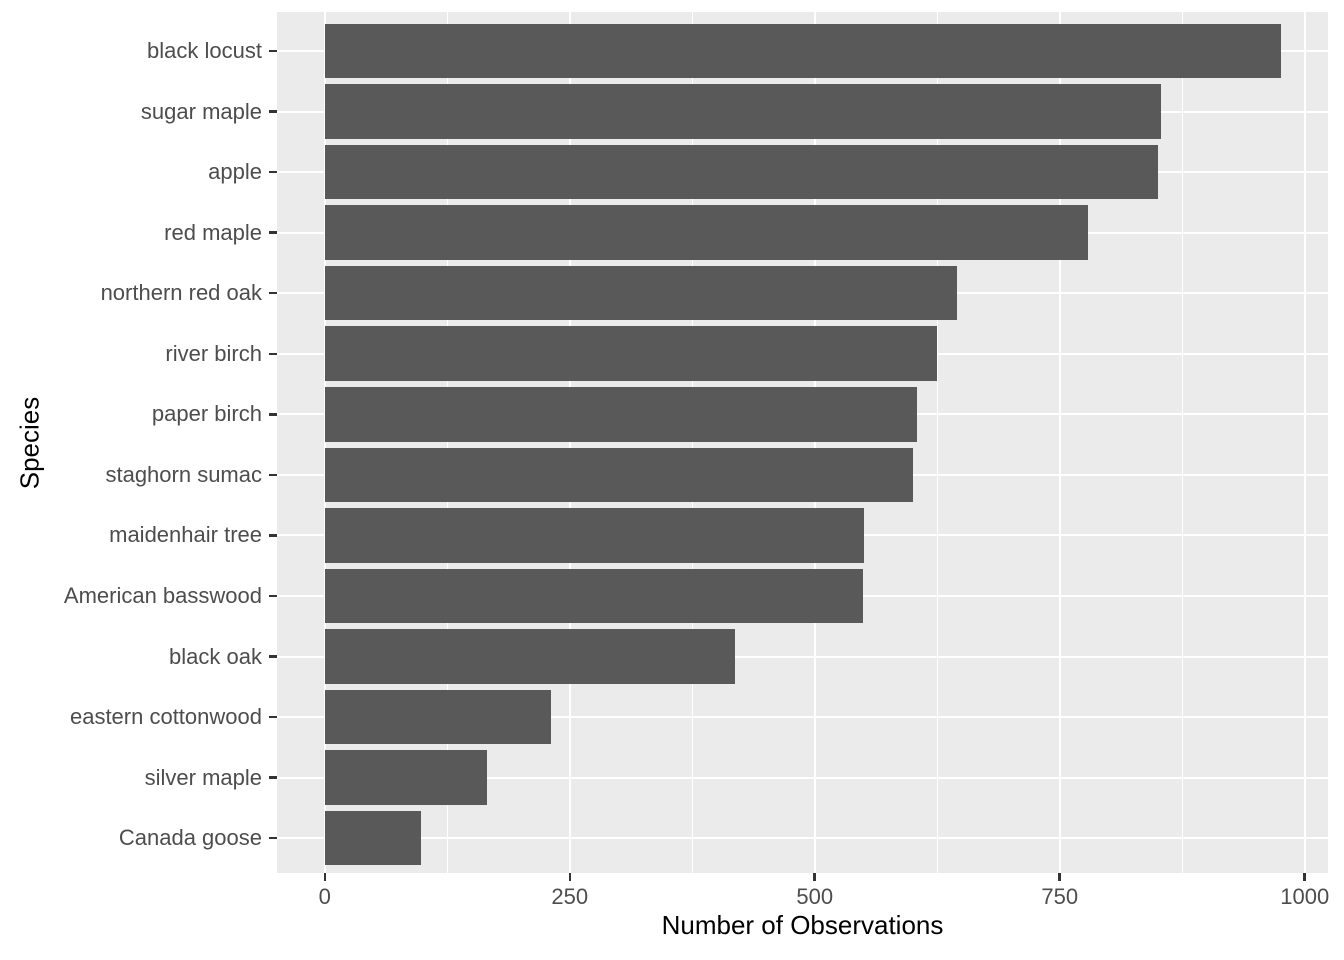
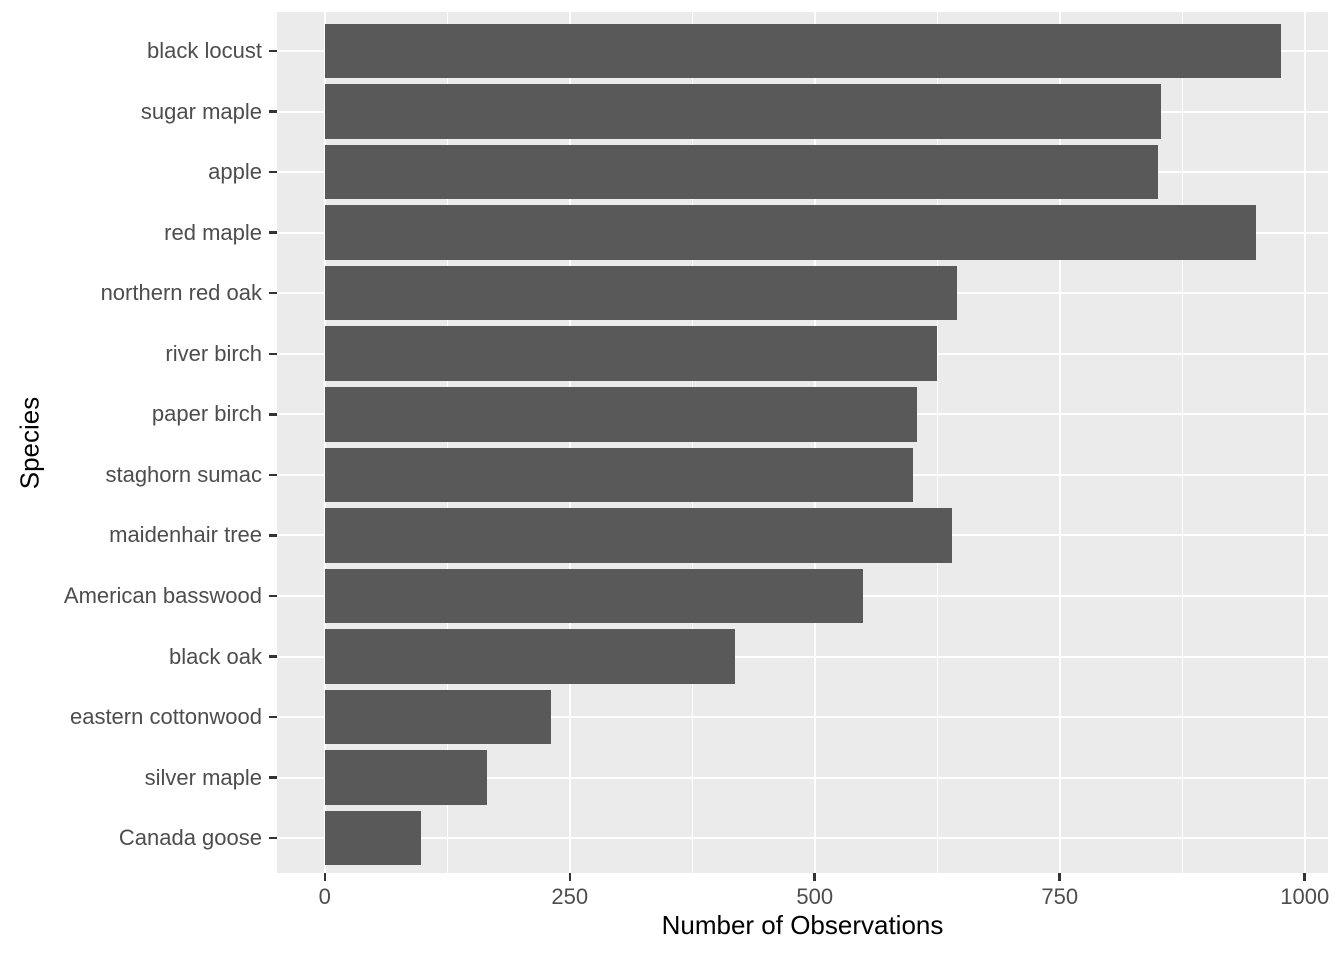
red maple: 780 -> 950
maidenhair tree: 550 -> 640
